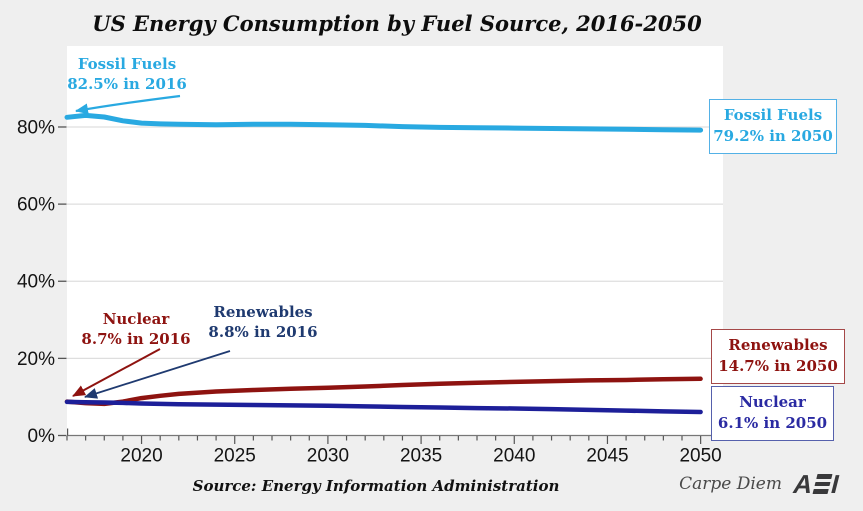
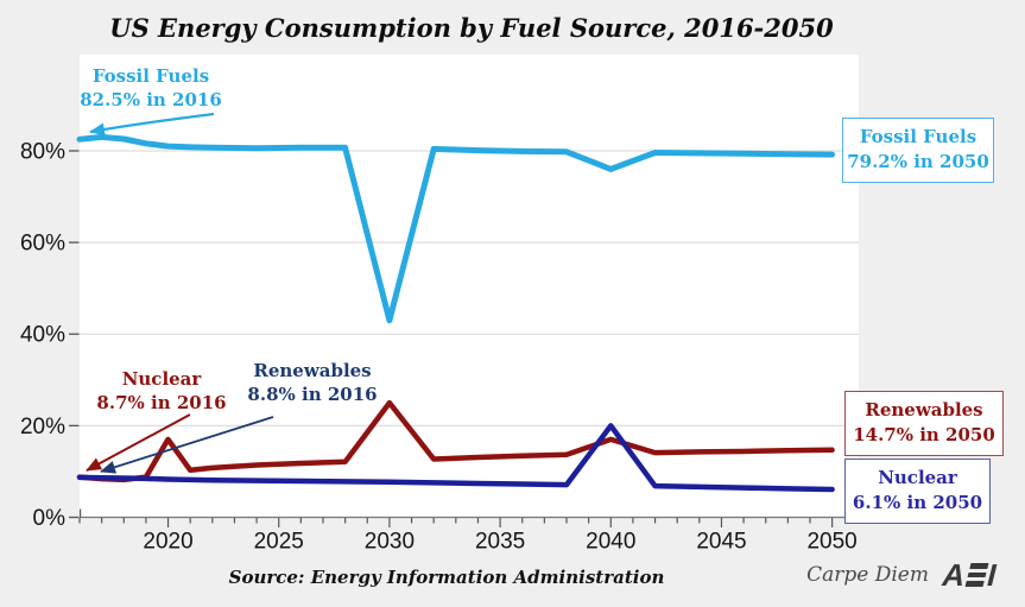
Renewables/2020: 10% -> 17%
Fossil Fuels/2030: 81% -> 43%
Renewables/2030: 12% -> 25%
Fossil Fuels/2040: 80% -> 76%
Renewables/2040: 14% -> 17%
Nuclear/2040: 7% -> 20%
